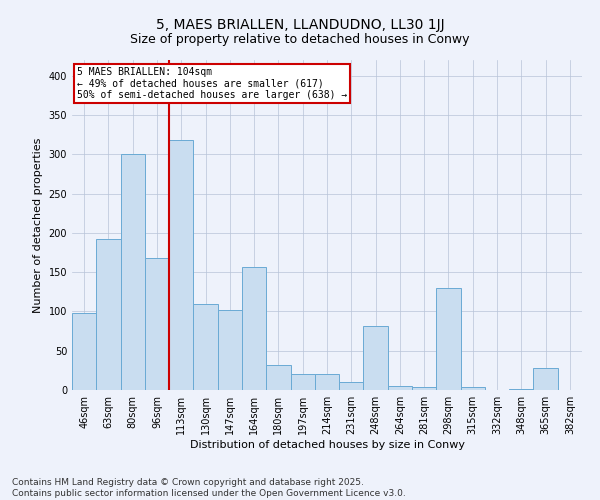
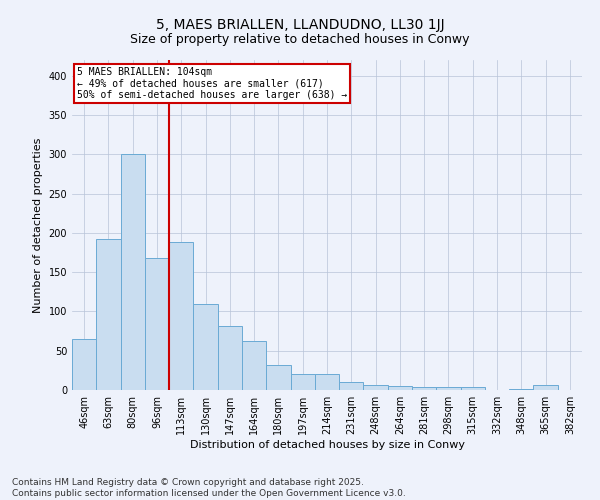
46sqm: 98 -> 65
113sqm: 318 -> 188
147sqm: 102 -> 81
164sqm: 156 -> 62
248sqm: 82 -> 7
298sqm: 130 -> 4
365sqm: 28 -> 7
